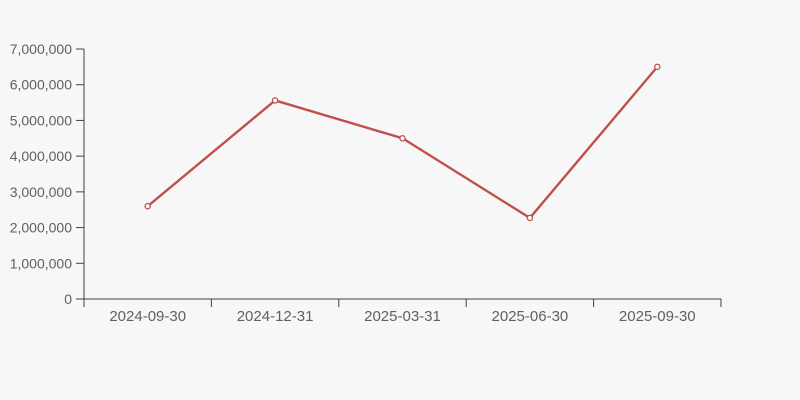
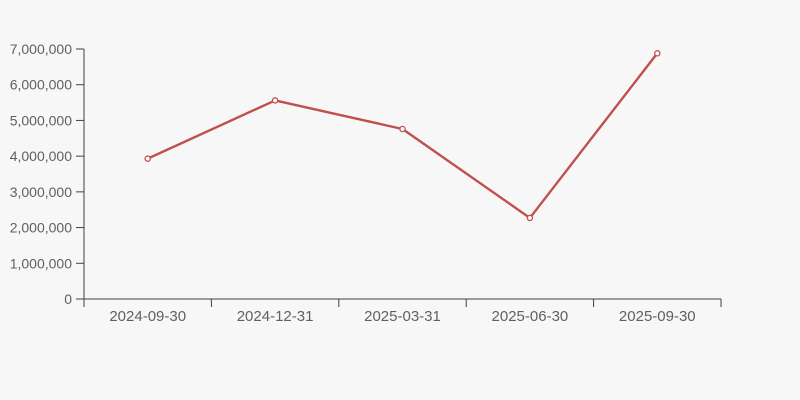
2024-09-30: 2600000 -> 3900000
2025-03-31: 4500000 -> 4800000
2025-09-30: 6500000 -> 6900000
